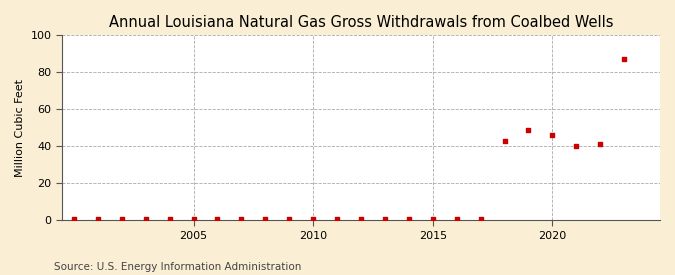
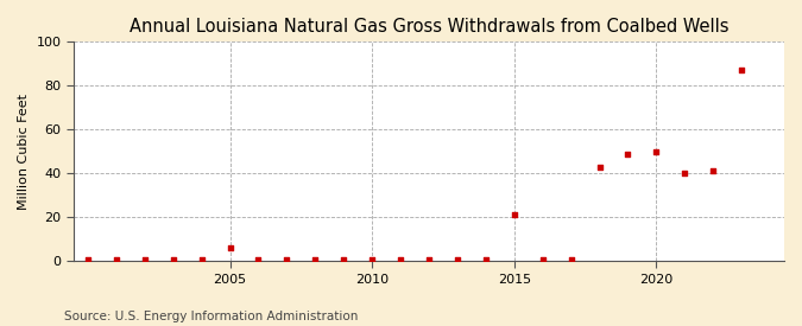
2005: 0 -> 6
2015: 0 -> 21
2020: 46 -> 50
